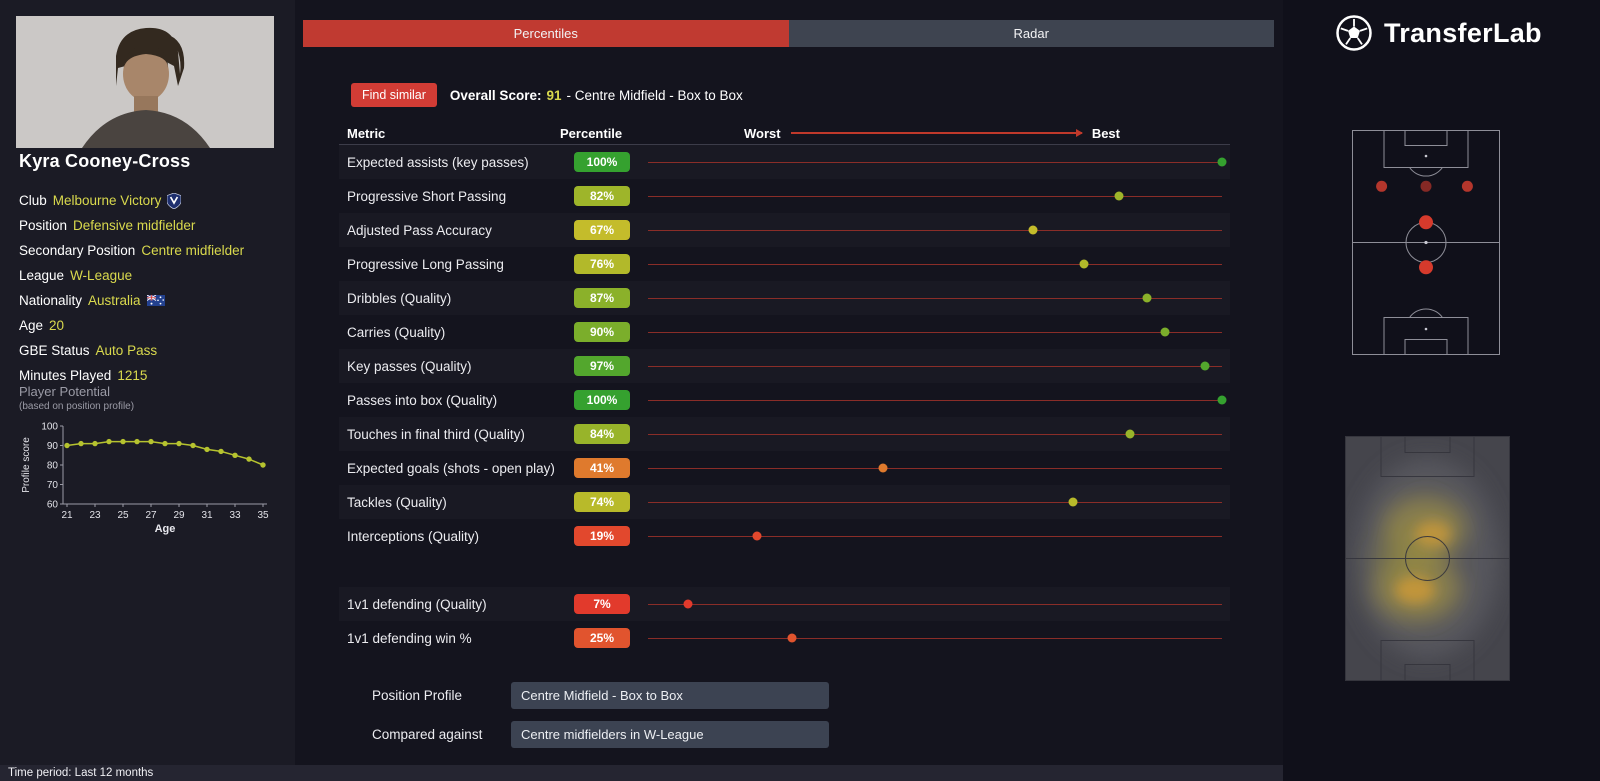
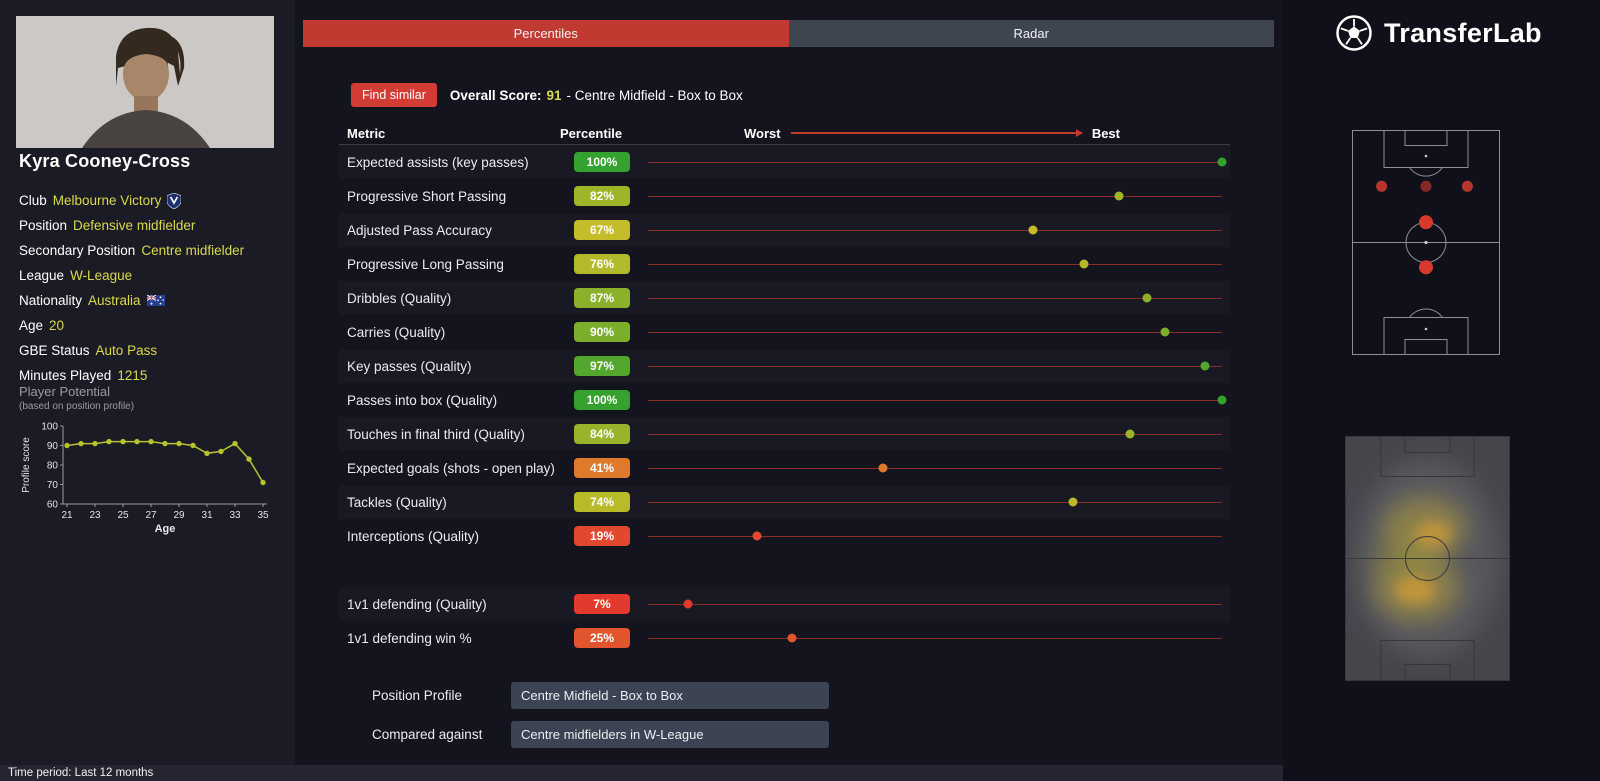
31: 88 -> 86
33: 85 -> 91
35: 80 -> 71
